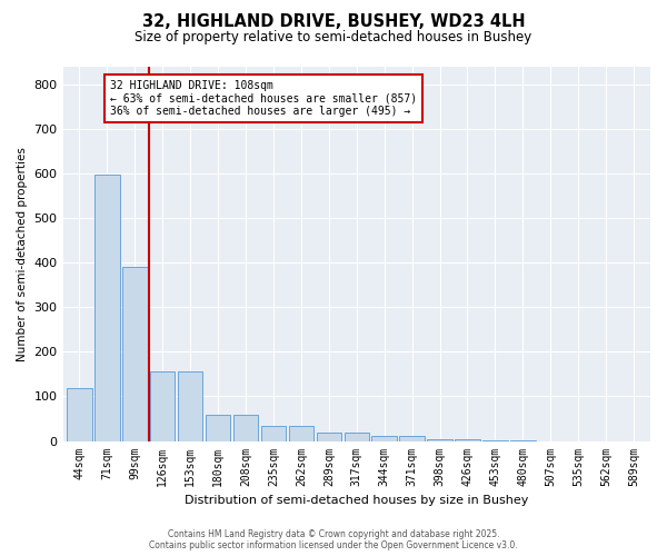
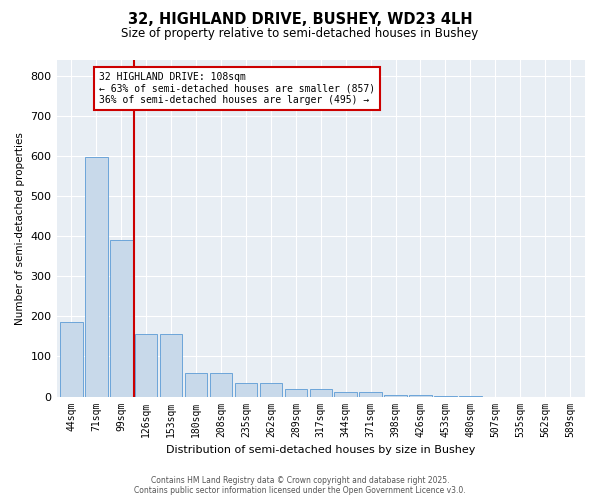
44sqm: 118 -> 185
